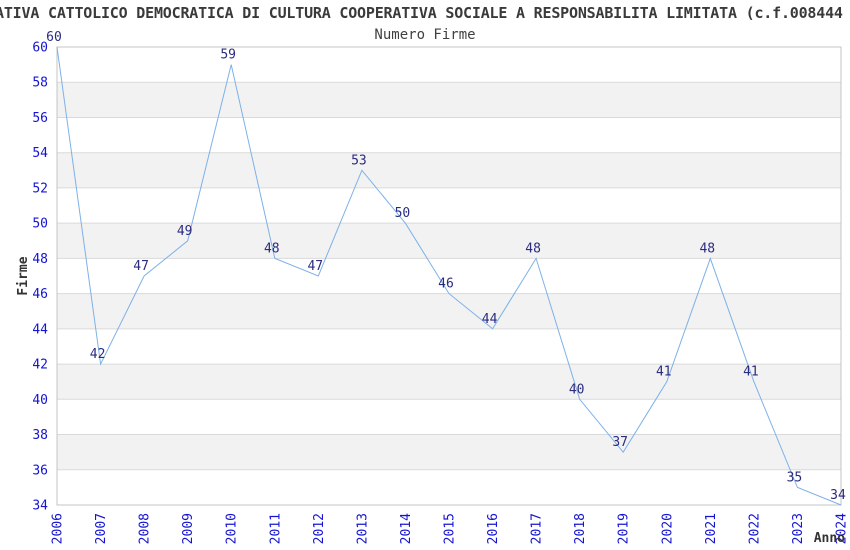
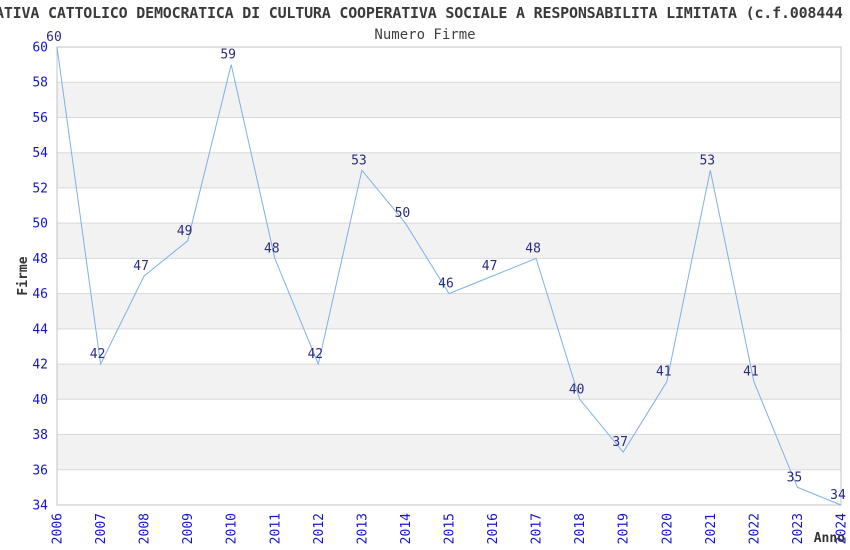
2012: 47 -> 42
2016: 44 -> 47
2021: 48 -> 53
